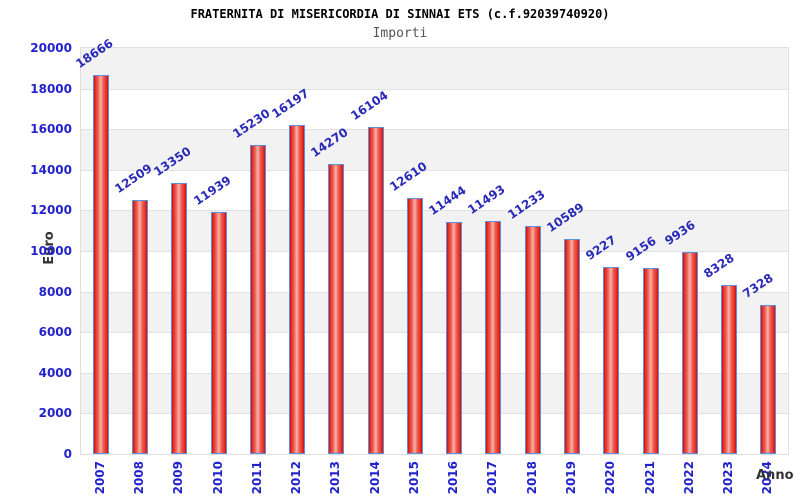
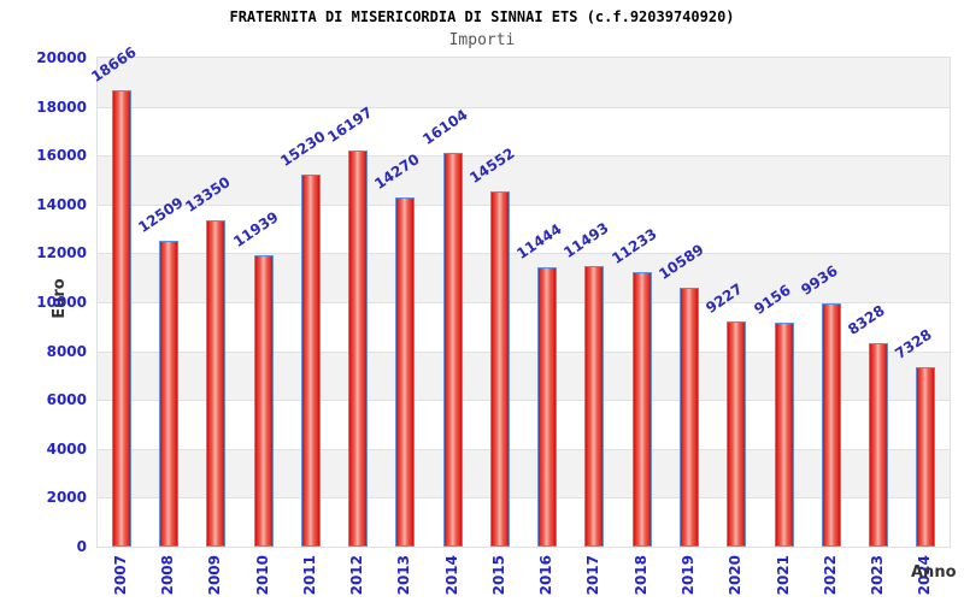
2015: 12610 -> 14552
